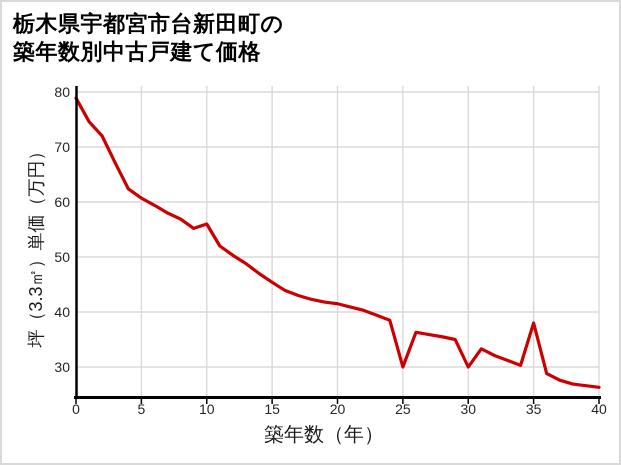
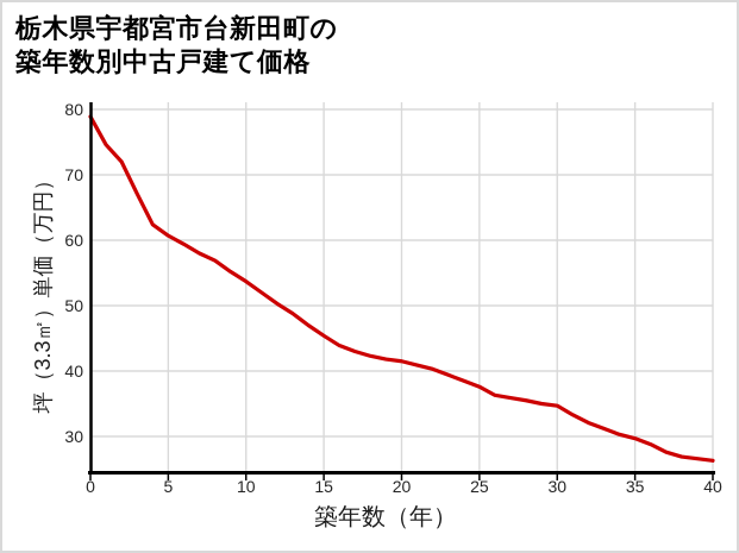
10: 56 -> 54
25: 30 -> 38
30: 30 -> 35
35: 38 -> 30
